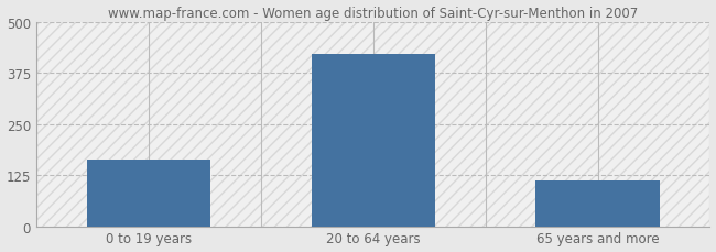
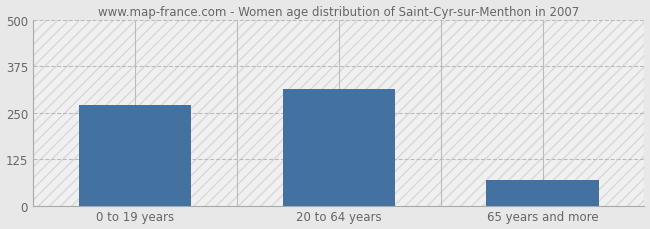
0 to 19 years: 162 -> 270
20 to 64 years: 422 -> 315
65 years and more: 112 -> 70
